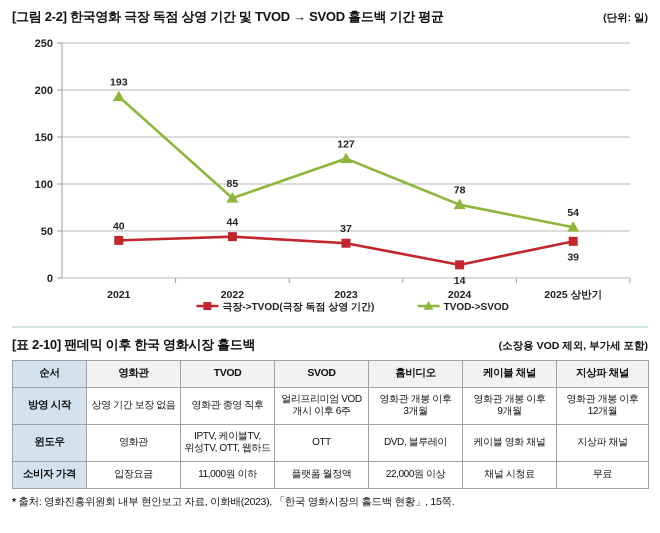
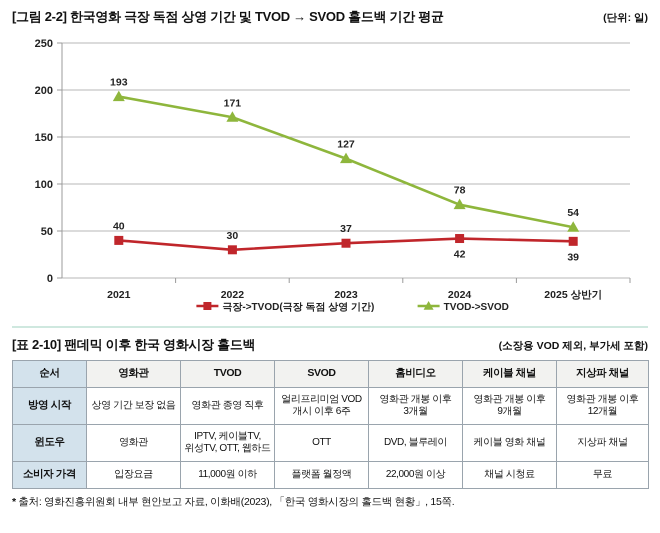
극장->TVOD(극장 독점 상영 기간)/2022: 44 -> 30
TVOD->SVOD/2022: 85 -> 171
극장->TVOD(극장 독점 상영 기간)/2024: 14 -> 42
